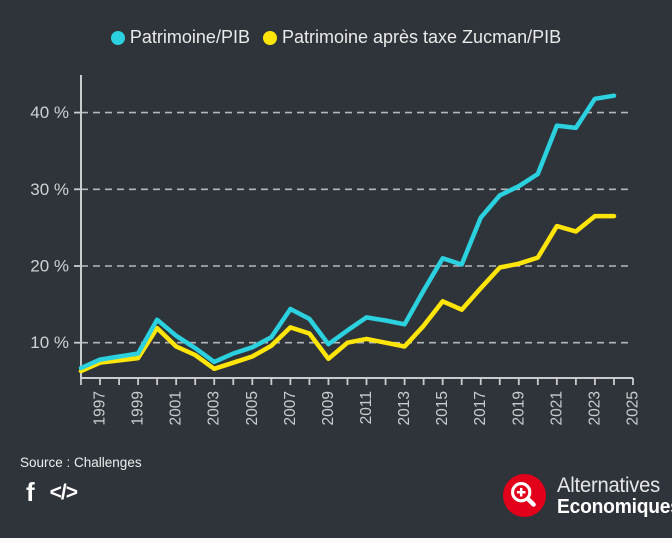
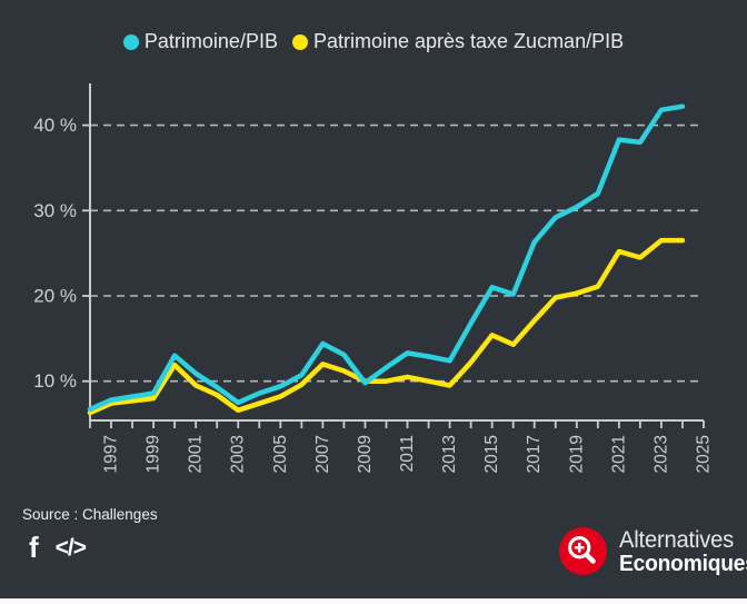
Patrimoine après taxe Zucman/PIB/2009: 8% -> 10%
